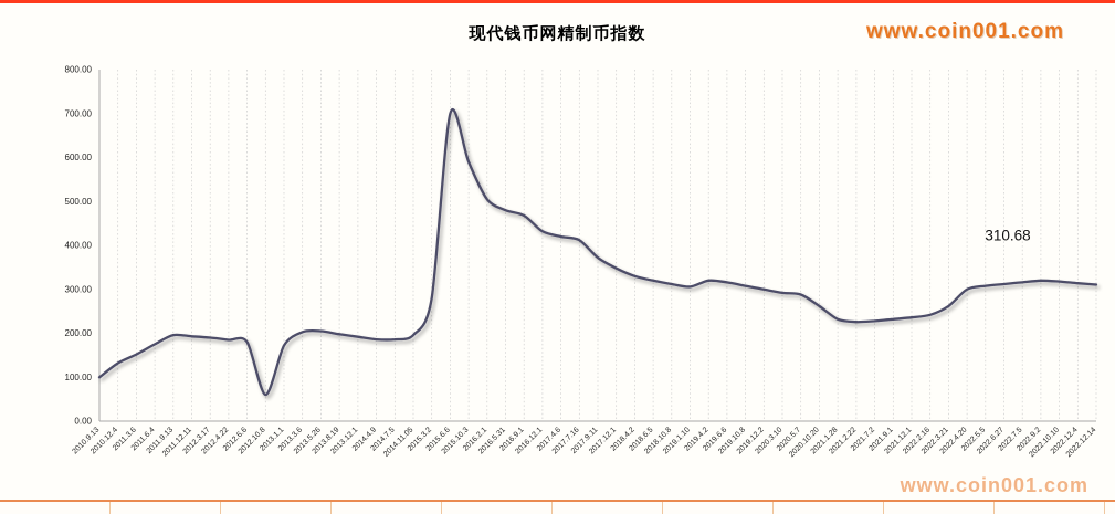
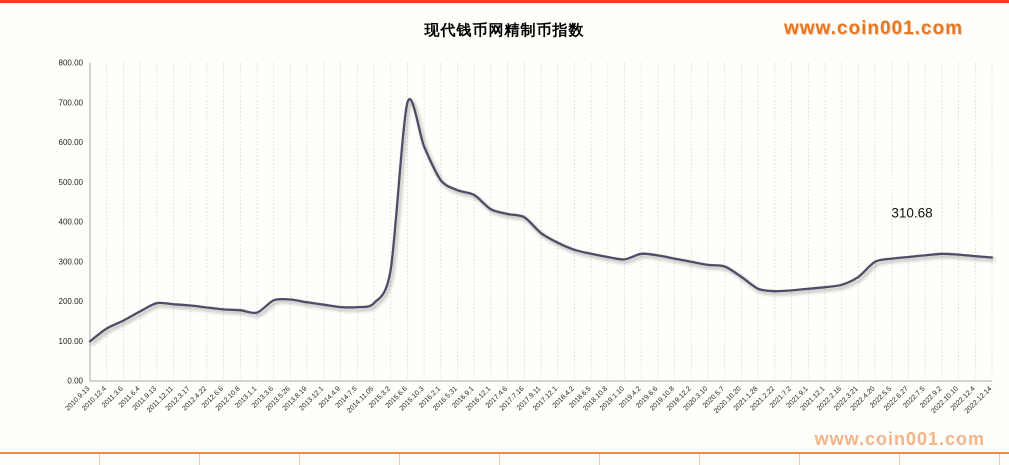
2012.10.8: 60 -> 180
